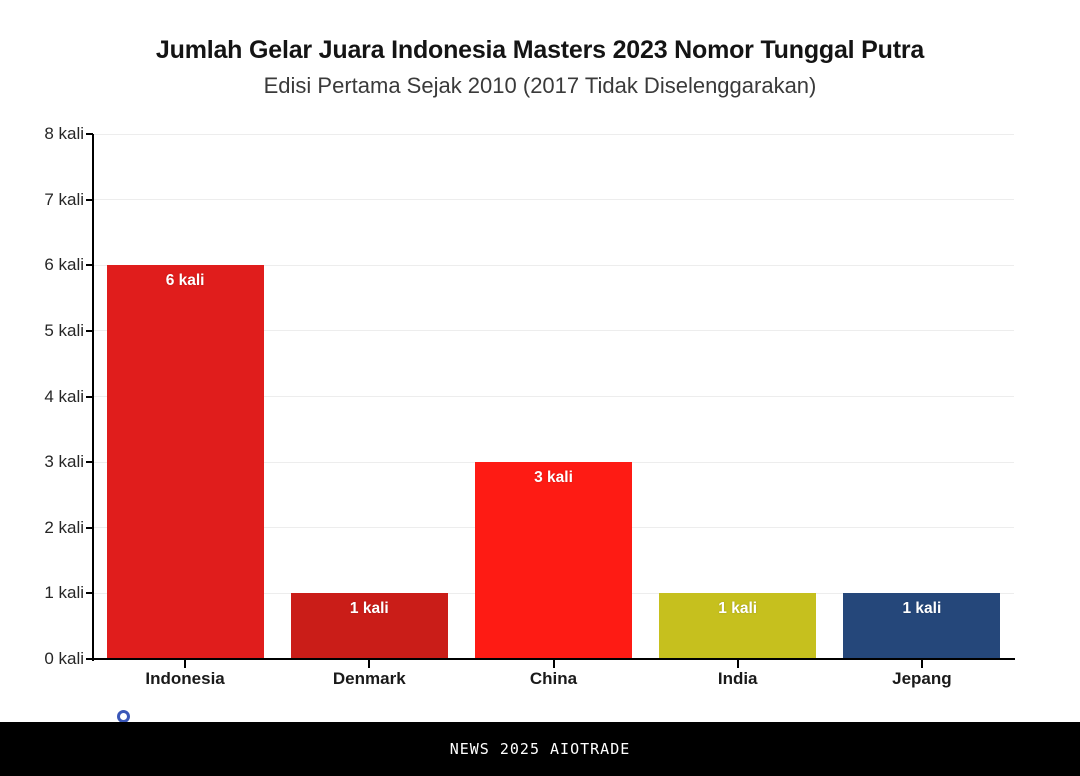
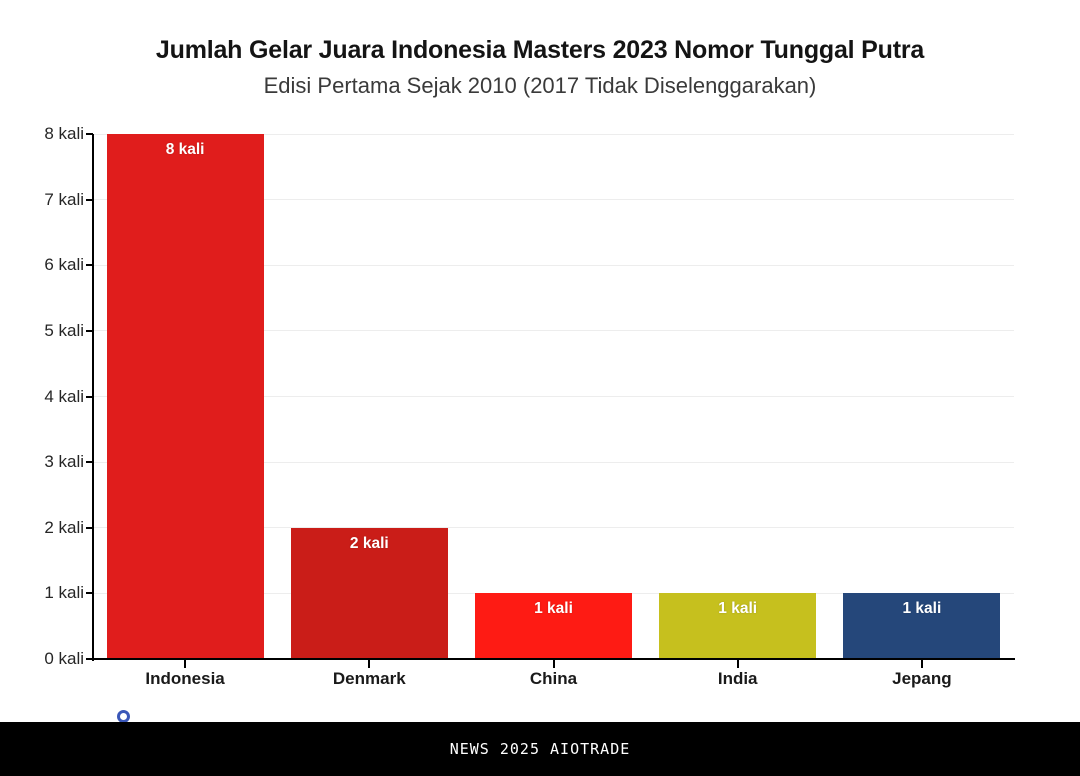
Indonesia: 6 -> 8
Denmark: 1 -> 2
China: 3 -> 1
